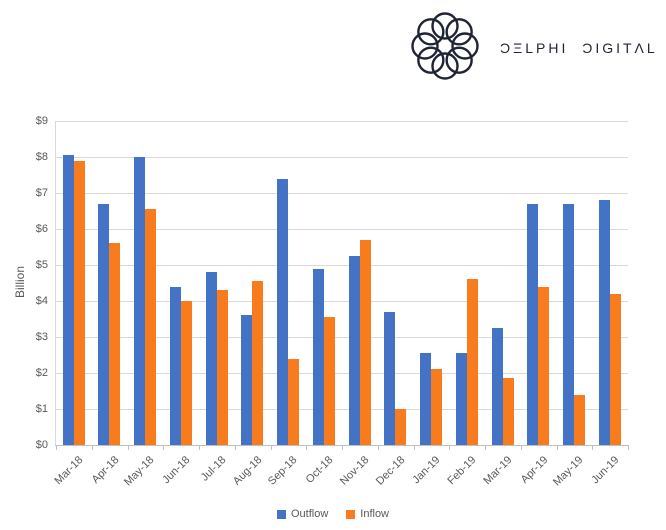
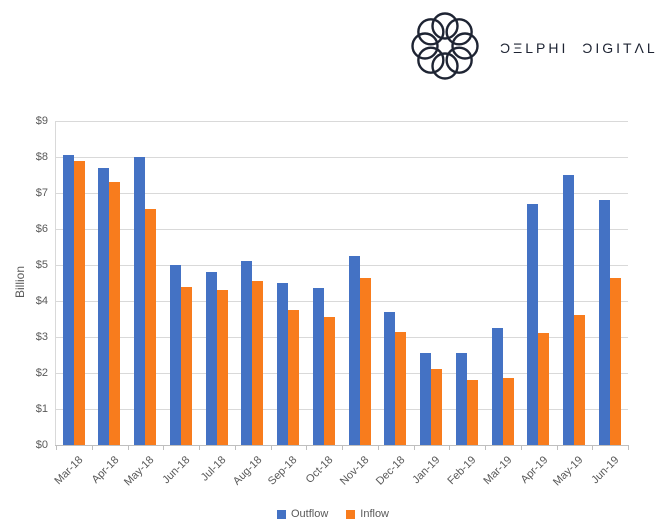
Outflow/Apr-18: $6.7 -> $7.7
Inflow/Apr-18: $5.6 -> $7.3
Outflow/Jun-18: $4.4 -> $5.0
Inflow/Jun-18: $4.0 -> $4.4
Outflow/Aug-18: $3.6 -> $5.1
Outflow/Sep-18: $7.4 -> $4.5
Inflow/Sep-18: $2.4 -> $3.8
Outflow/Oct-18: $4.9 -> $4.3
Inflow/Nov-18: $5.7 -> $4.7
Inflow/Dec-18: $1.0 -> $3.1
Inflow/Feb-19: $4.6 -> $1.8
Inflow/Apr-19: $4.4 -> $3.1
Outflow/May-19: $6.7 -> $7.5
Inflow/May-19: $1.4 -> $3.6
Inflow/Jun-19: $4.2 -> $4.7
